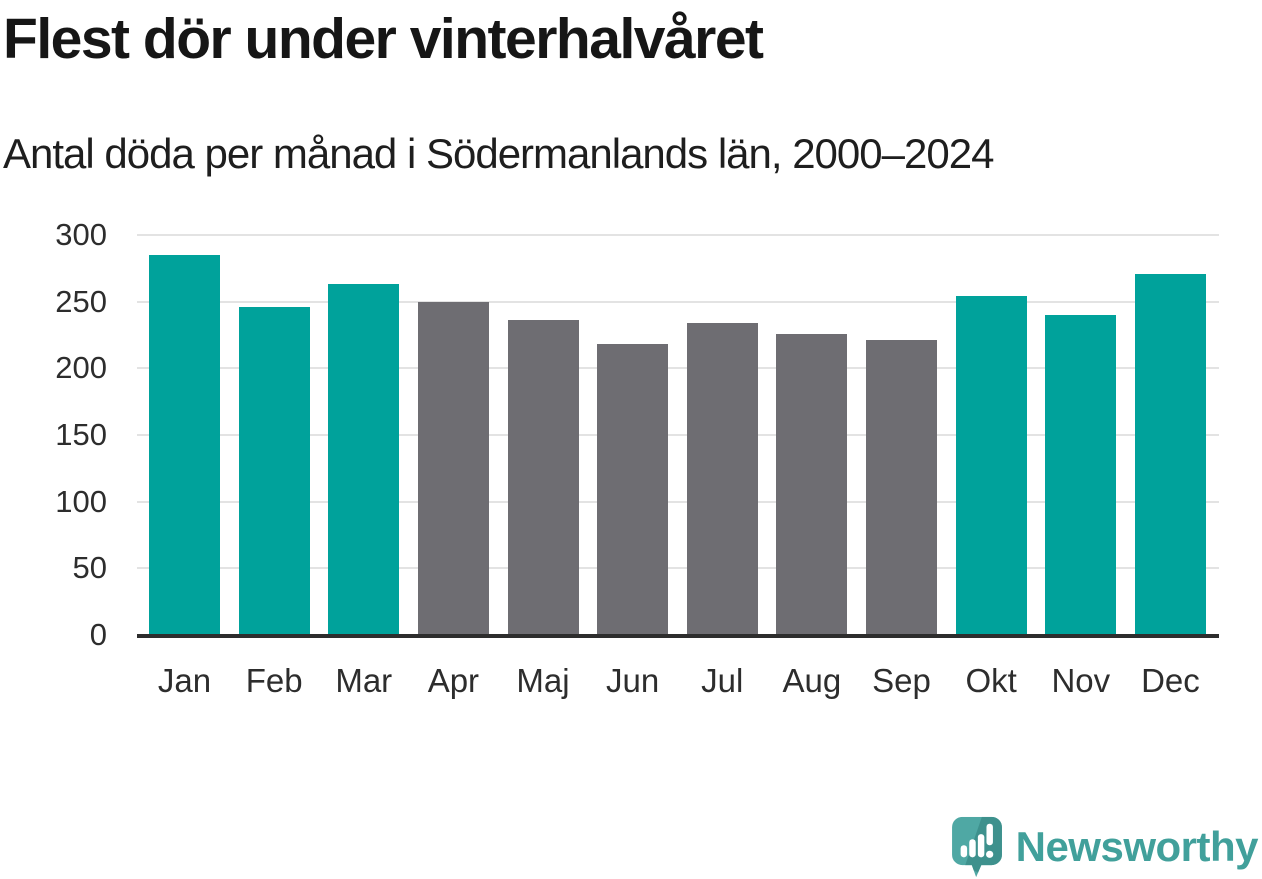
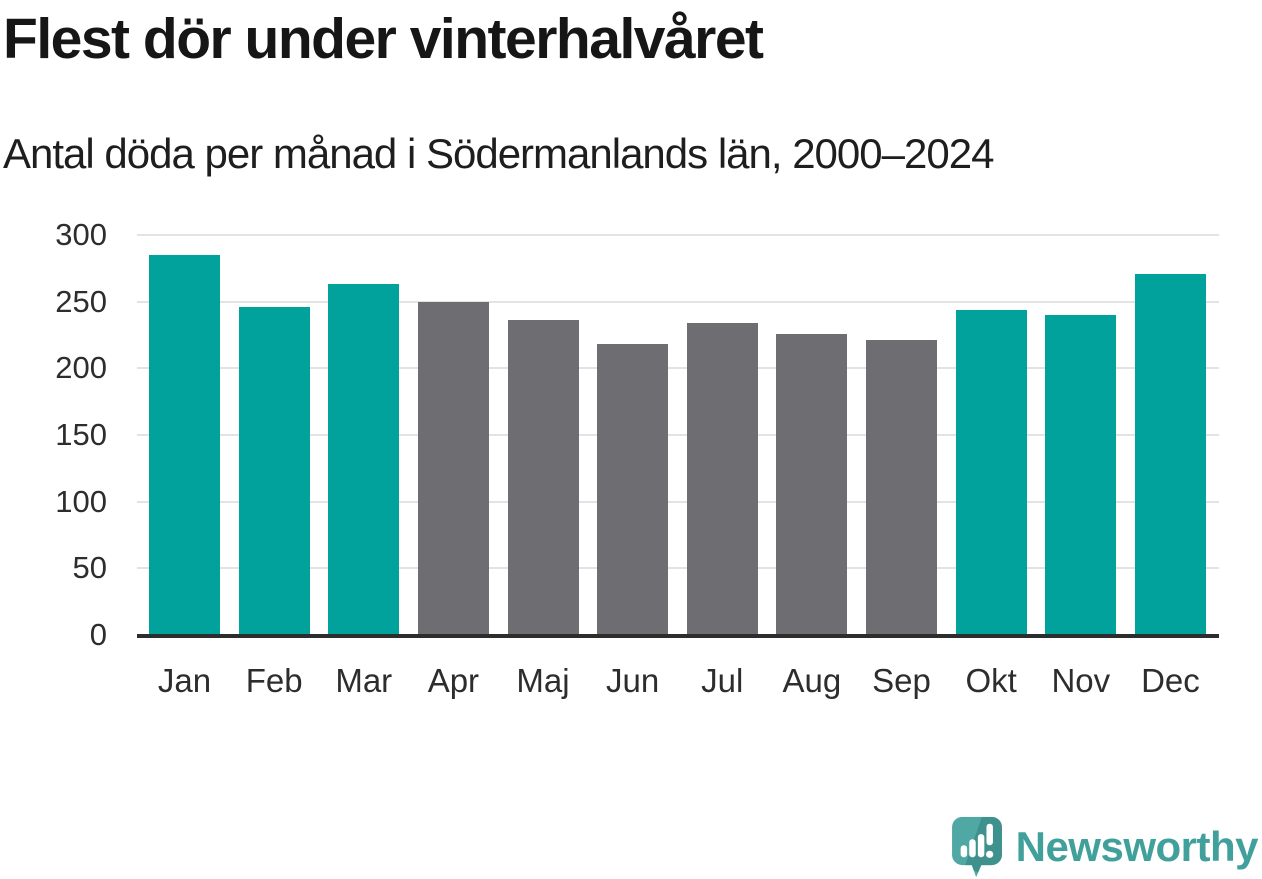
Okt: 254 -> 244
